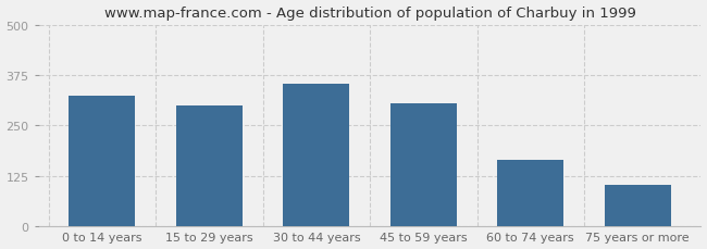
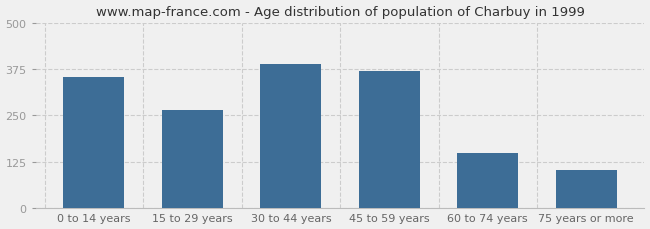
0 to 14 years: 325 -> 355
15 to 29 years: 300 -> 265
30 to 44 years: 355 -> 390
45 to 59 years: 305 -> 370
60 to 74 years: 165 -> 148
